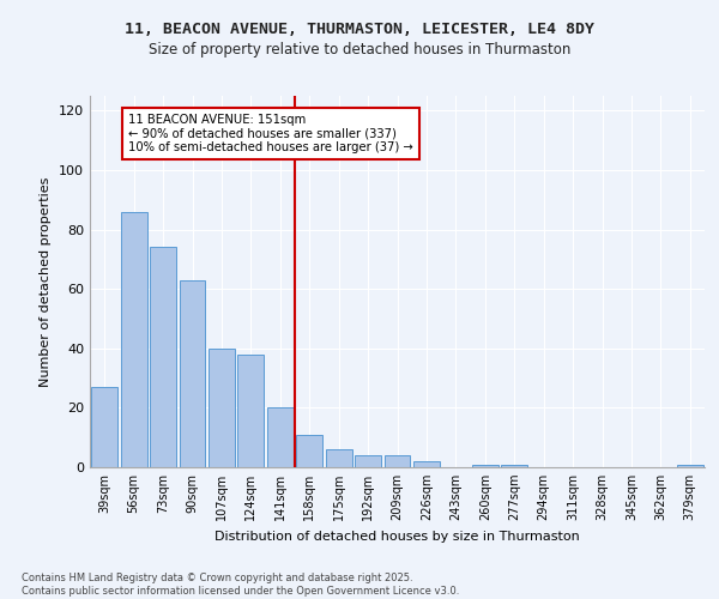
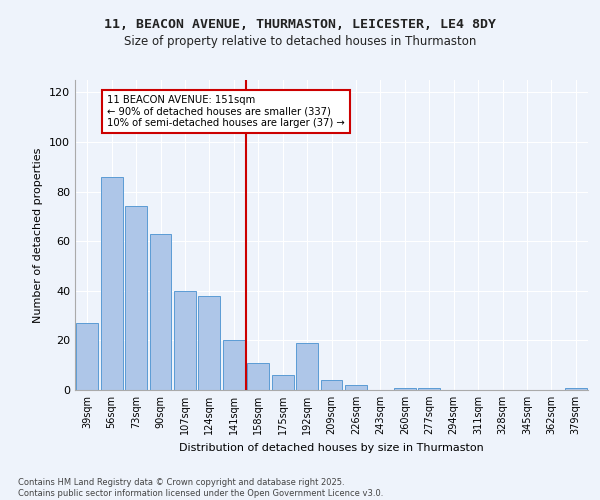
192sqm: 4 -> 19
